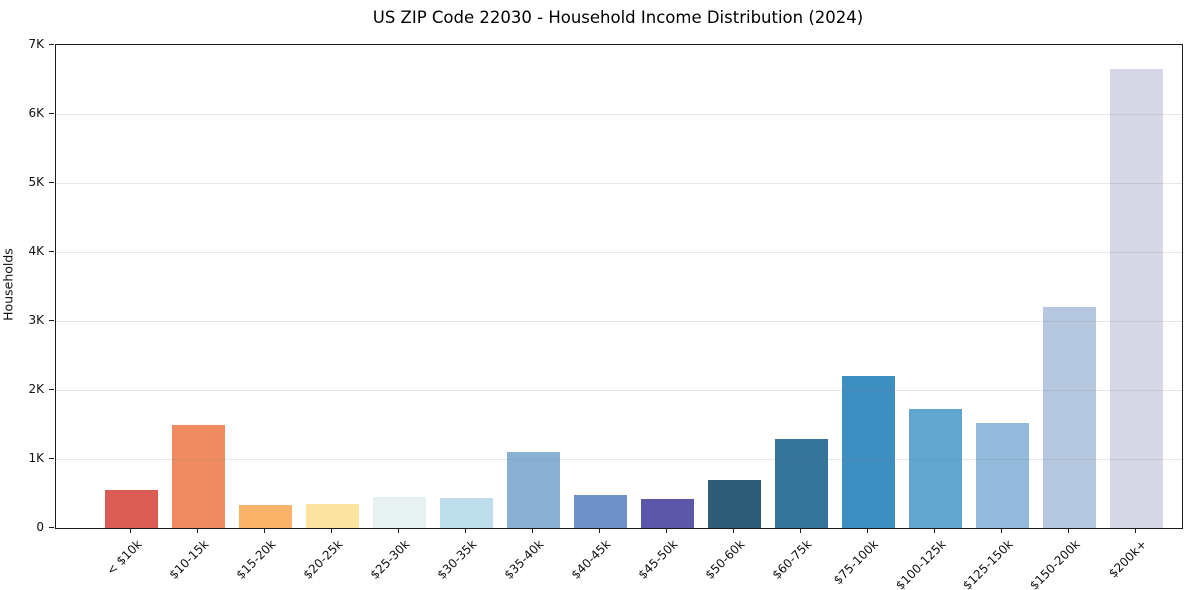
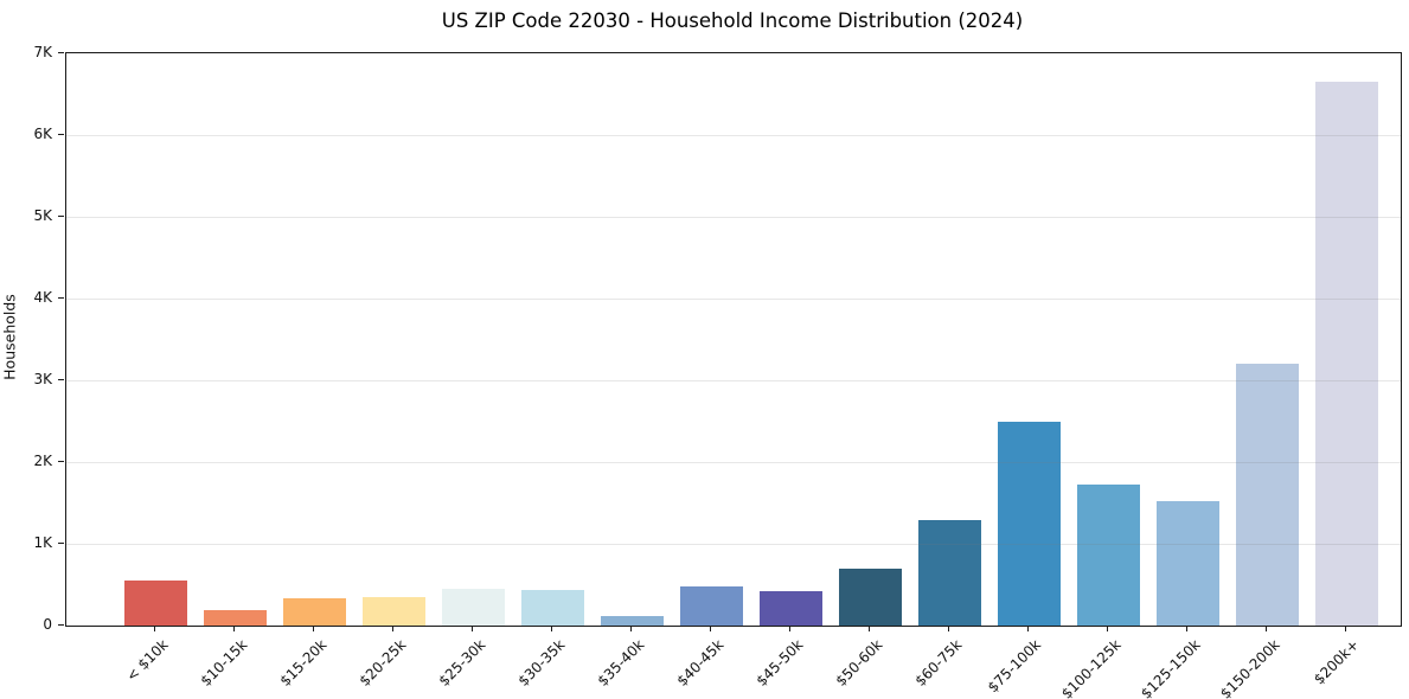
$10-15k: 1.5K -> 0.2K
$35-40k: 1.1K -> 0.1K
$75-100k: 2.2K -> 2.5K
